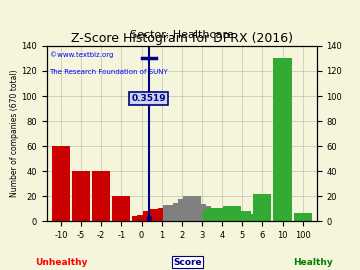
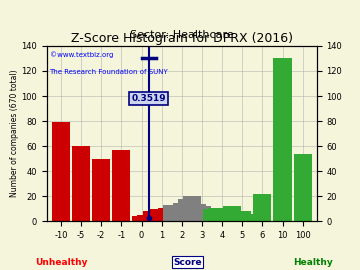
-10: 60 -> 79
-5: 40 -> 60
-2: 40 -> 50
-1: 20 -> 57
100: 7 -> 54
